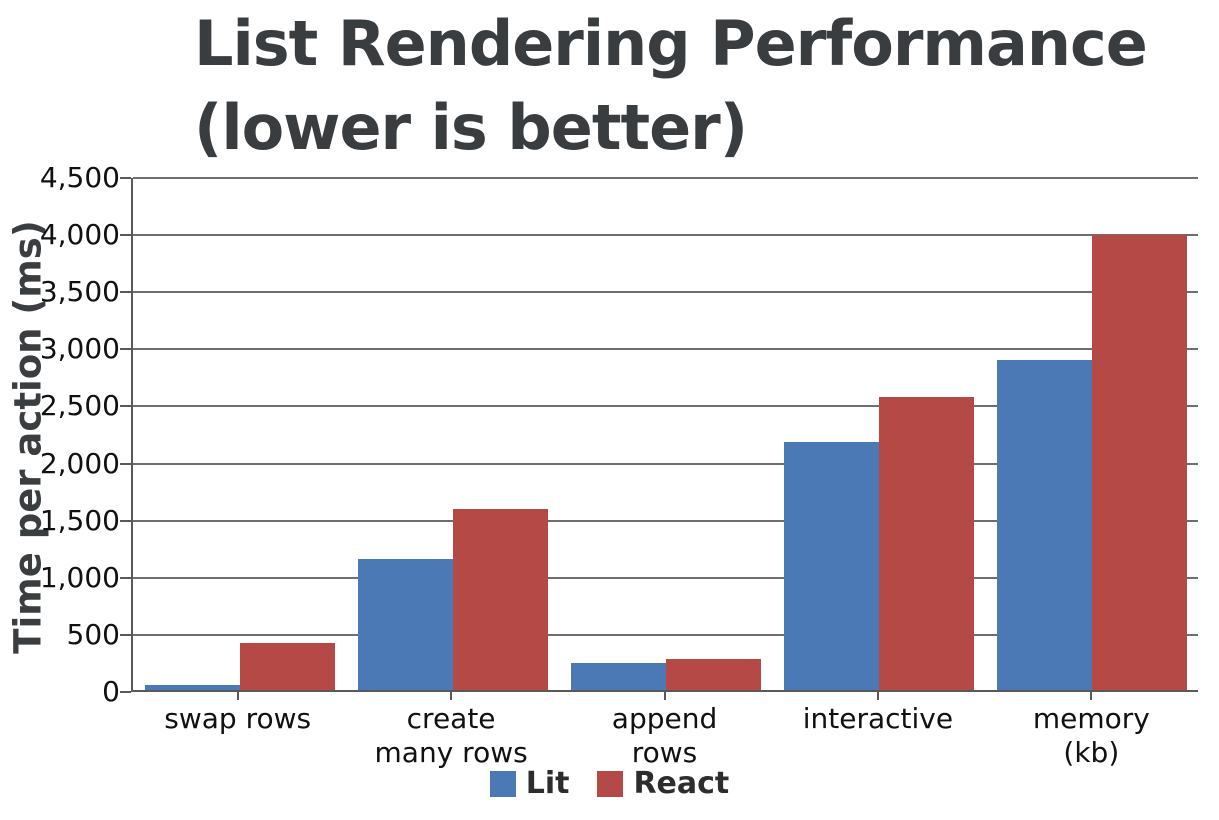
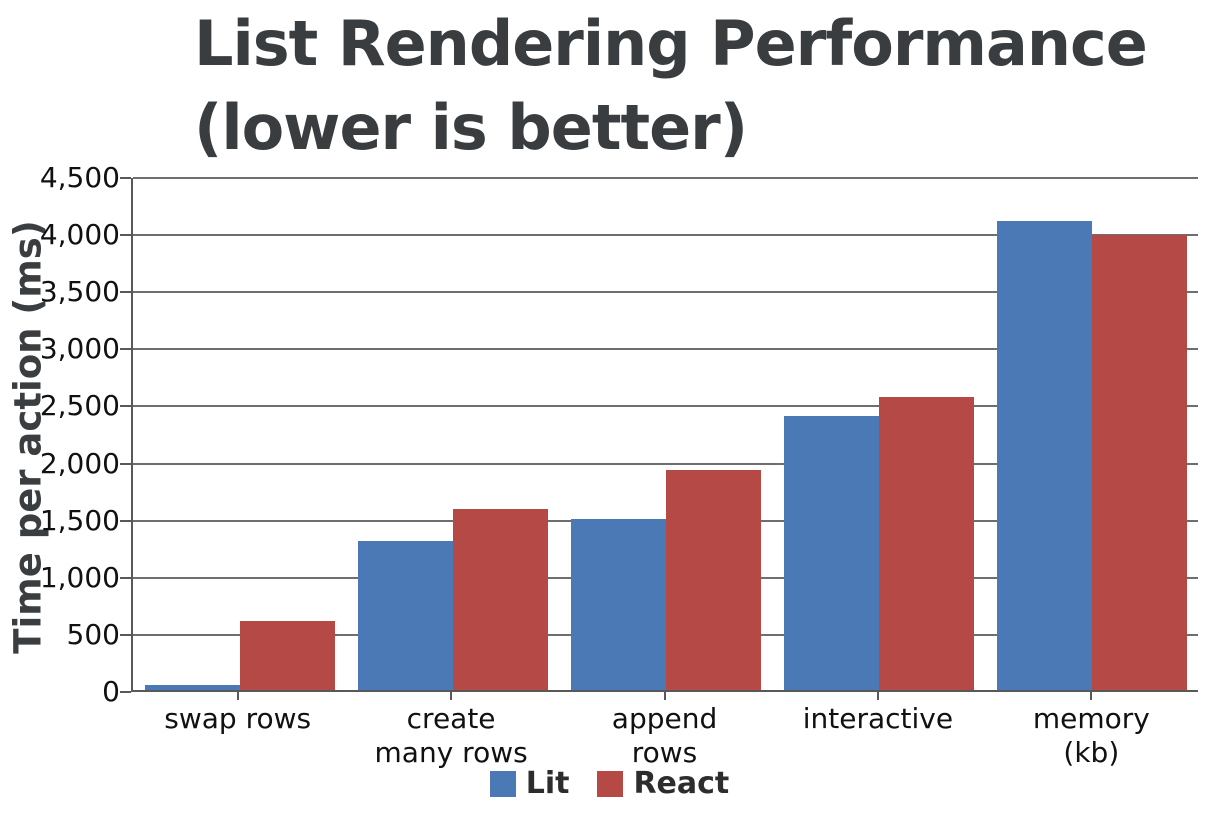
React/swap rows: 410 -> 610
Lit/create many rows: 1150 -> 1310
Lit/append rows: 240 -> 1500
React/append rows: 280 -> 1930
Lit/interactive: 2180 -> 2410
Lit/memory (kb): 2900 -> 4120
